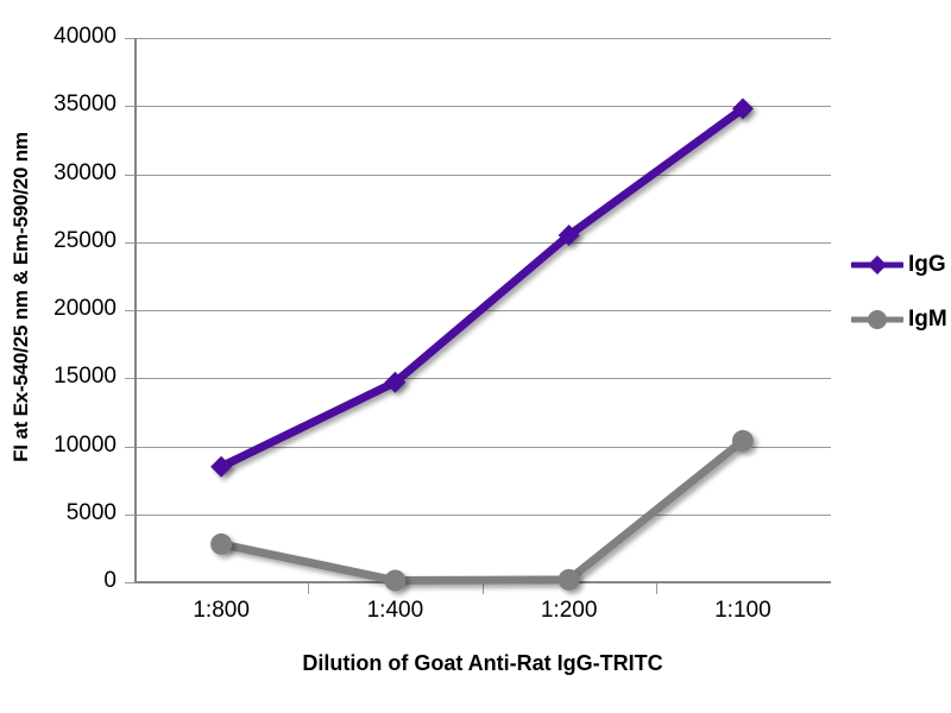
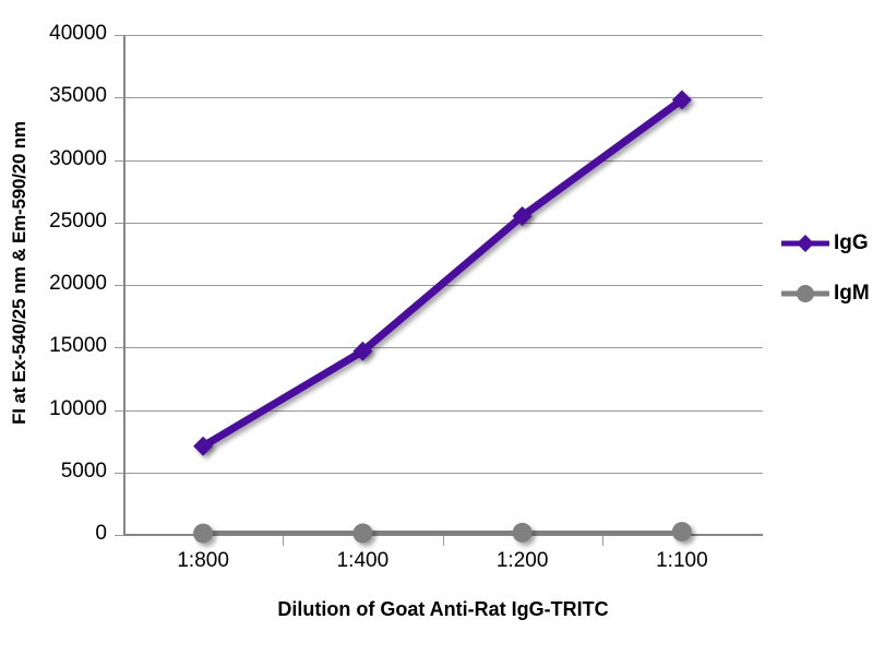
IgG/1:800: 8500 -> 7100
IgM/1:800: 2800 -> 100
IgM/1:100: 10400 -> 200
